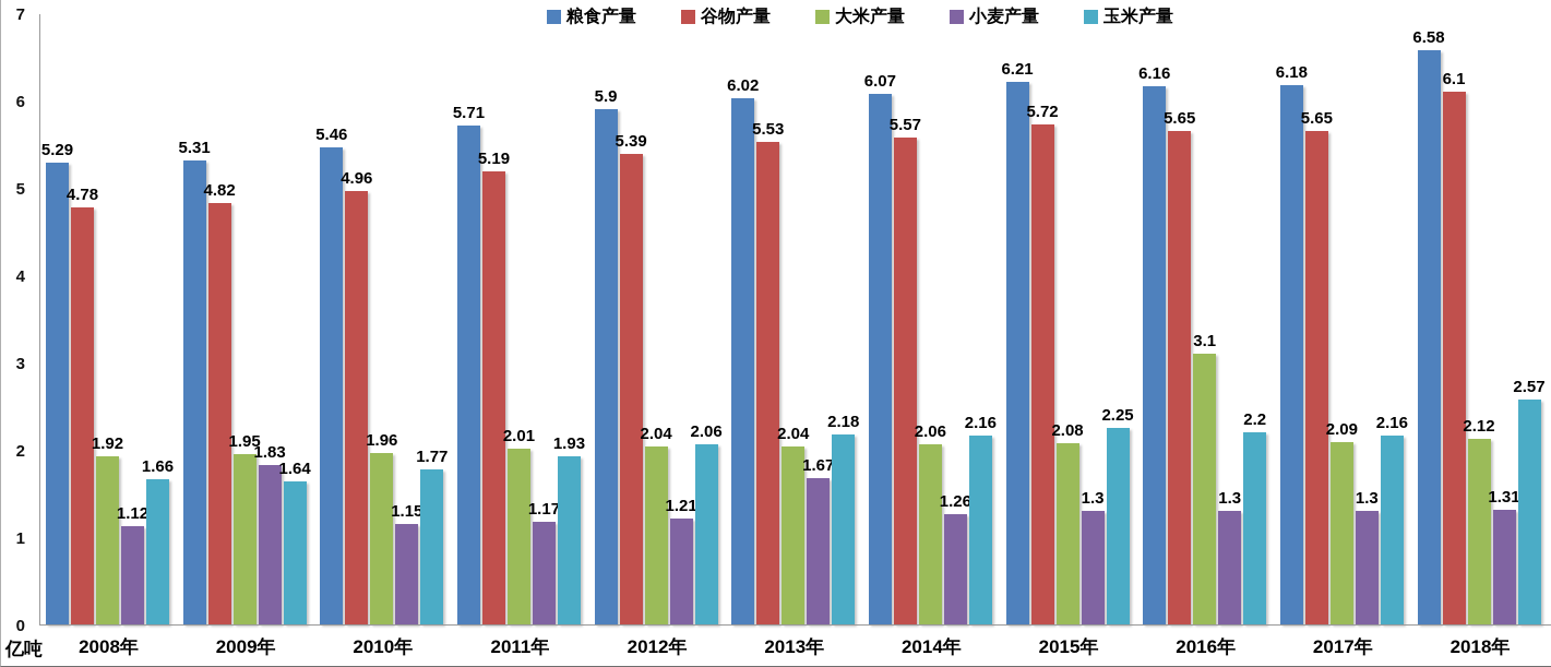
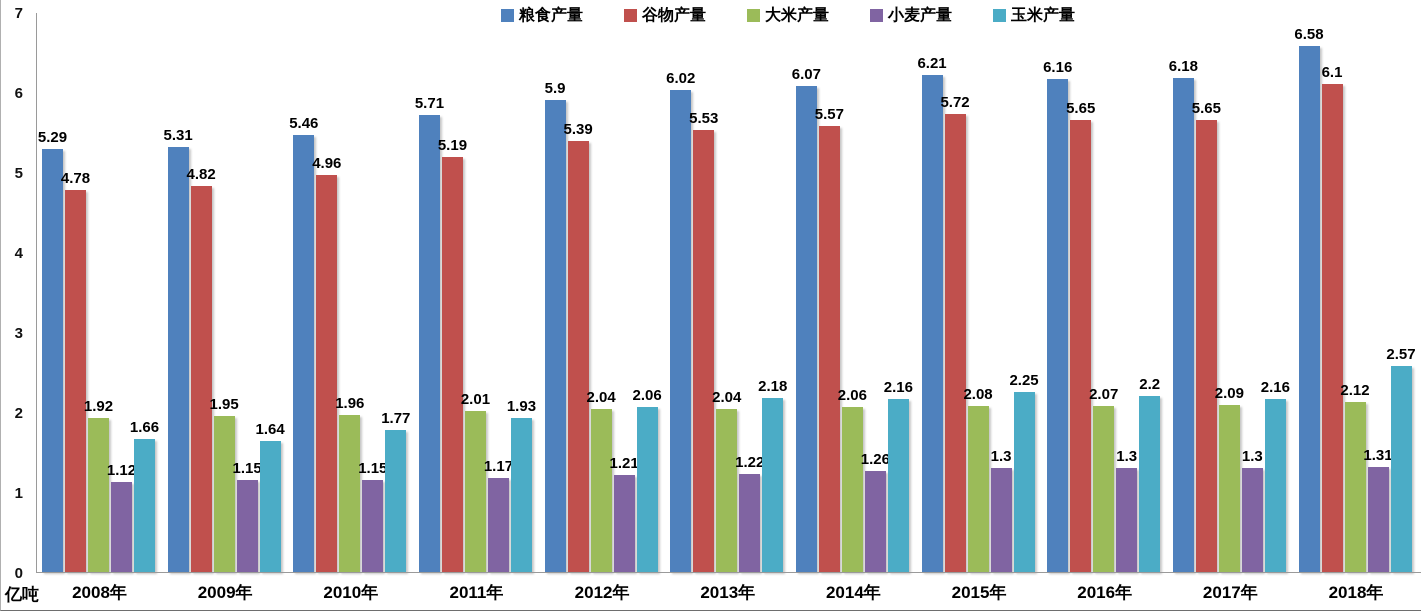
小麦产量/2009年: 1.83 -> 1.15
小麦产量/2013年: 1.67 -> 1.22
大米产量/2016年: 3.1 -> 2.07
